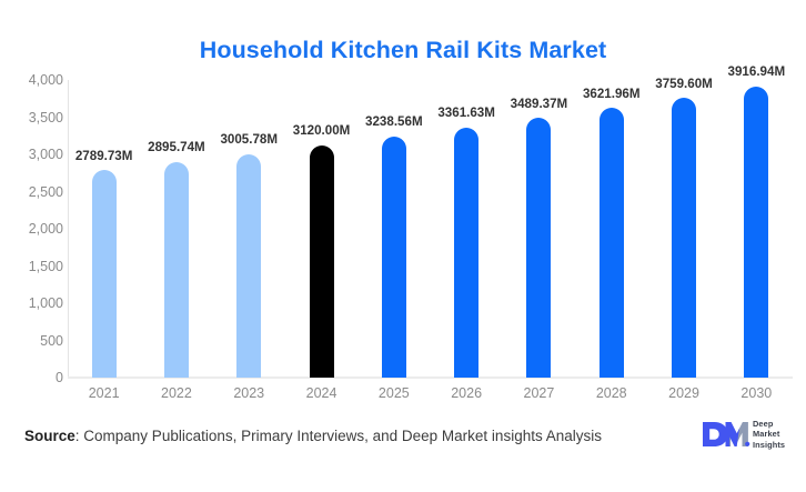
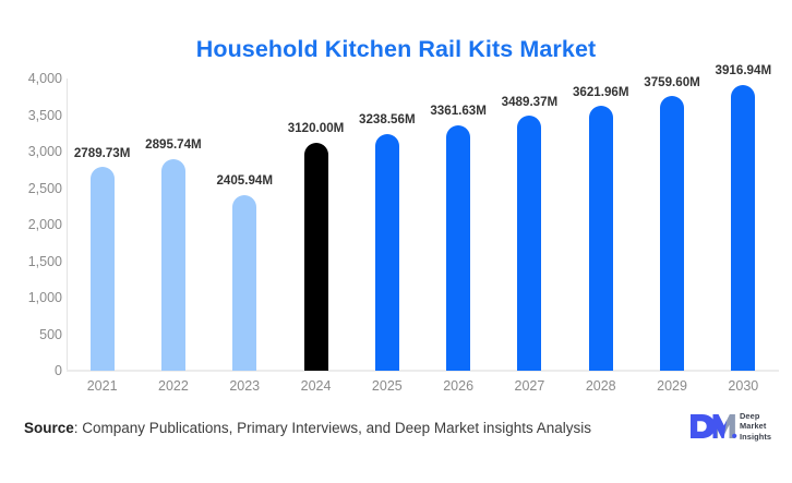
2023: 3005.78M -> 2405.94M
